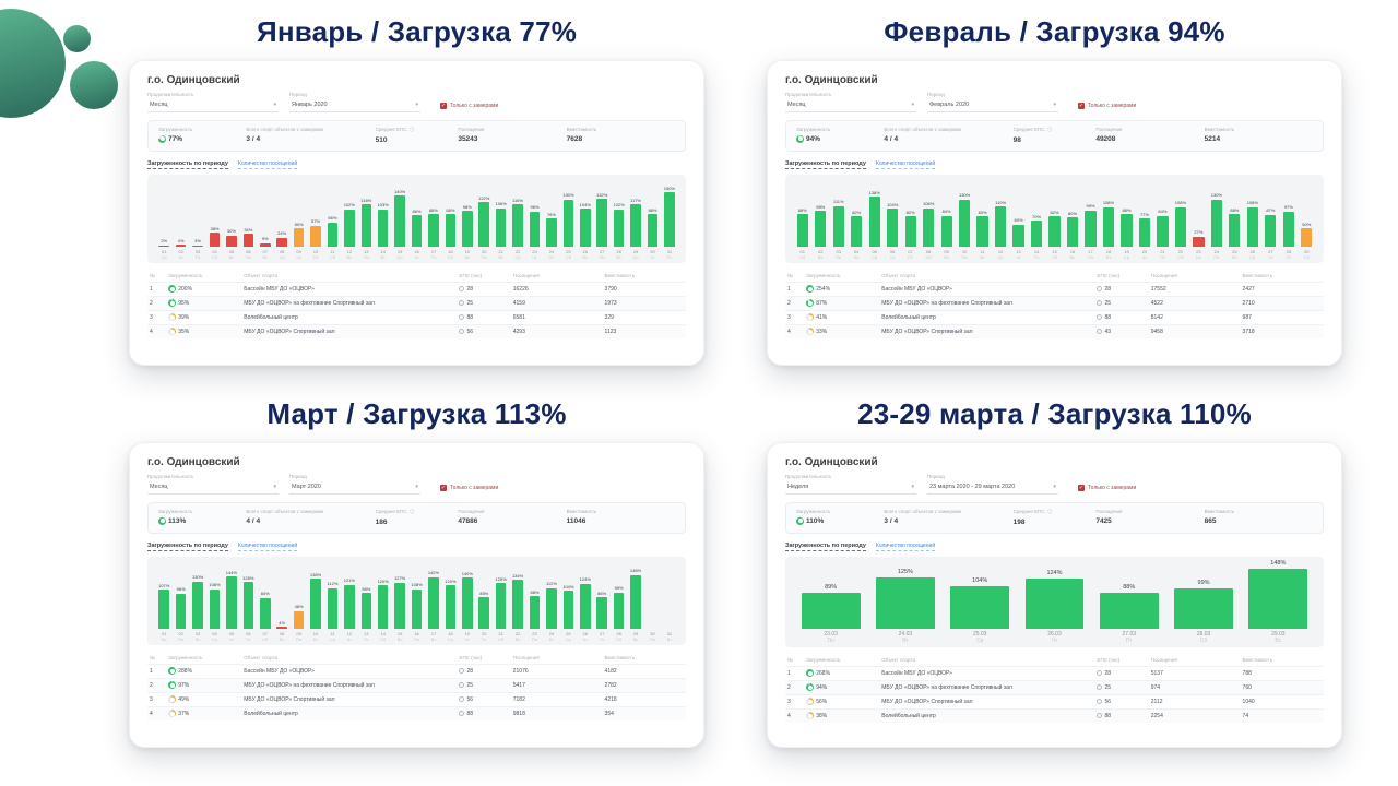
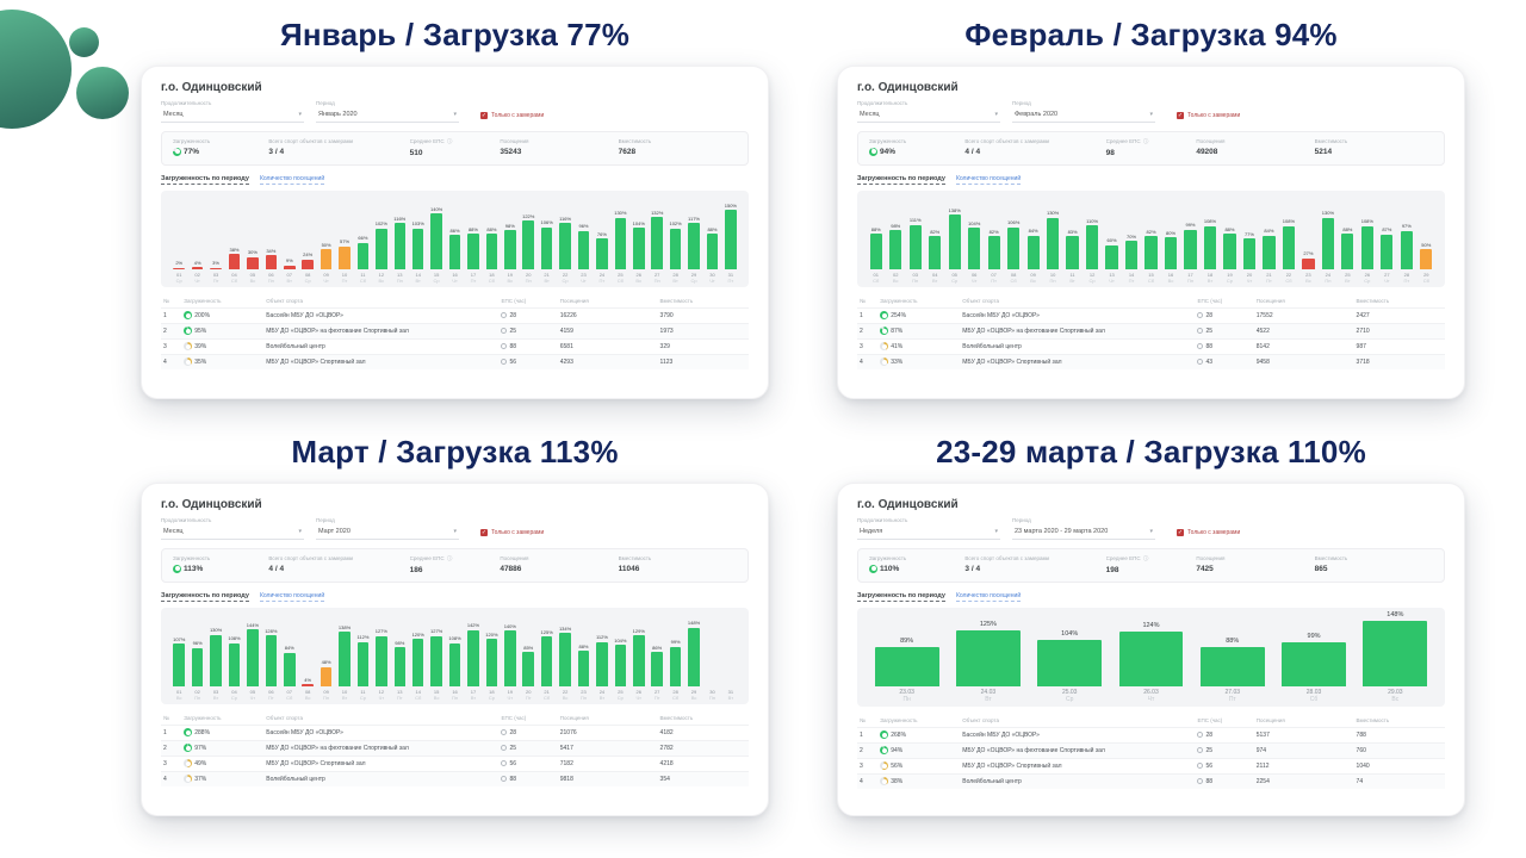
Март 2020/12: 121% -> 127%
Март 2020/26: 124% -> 129%
